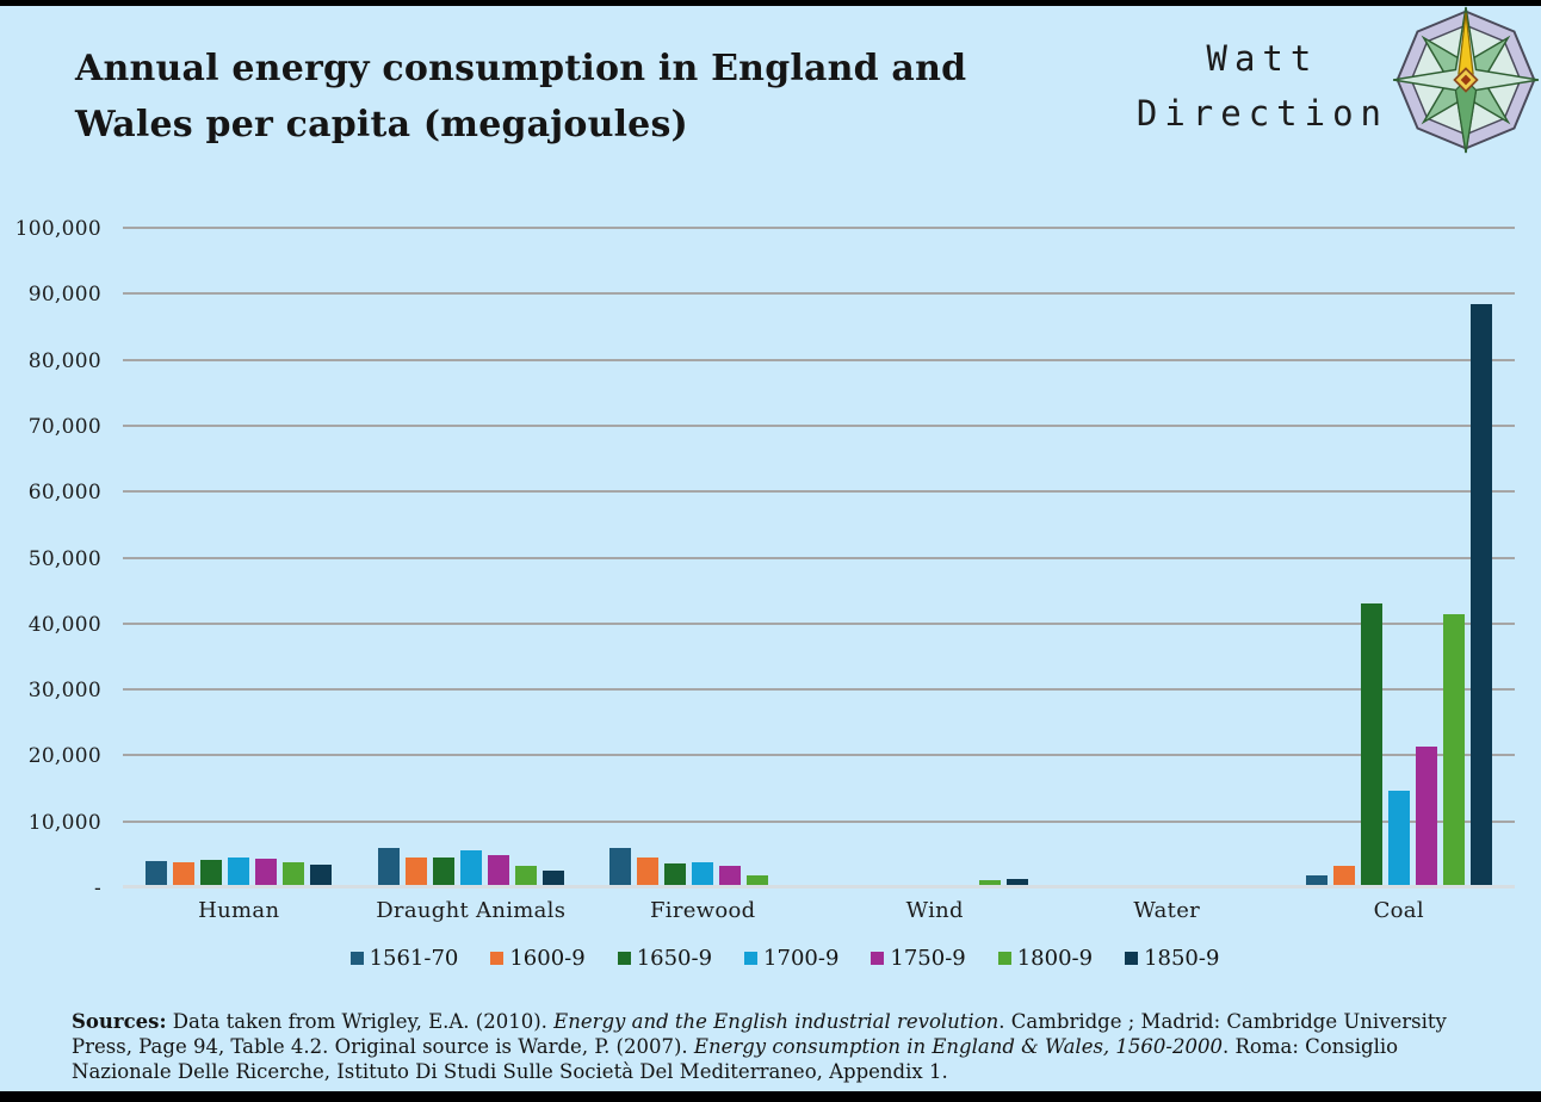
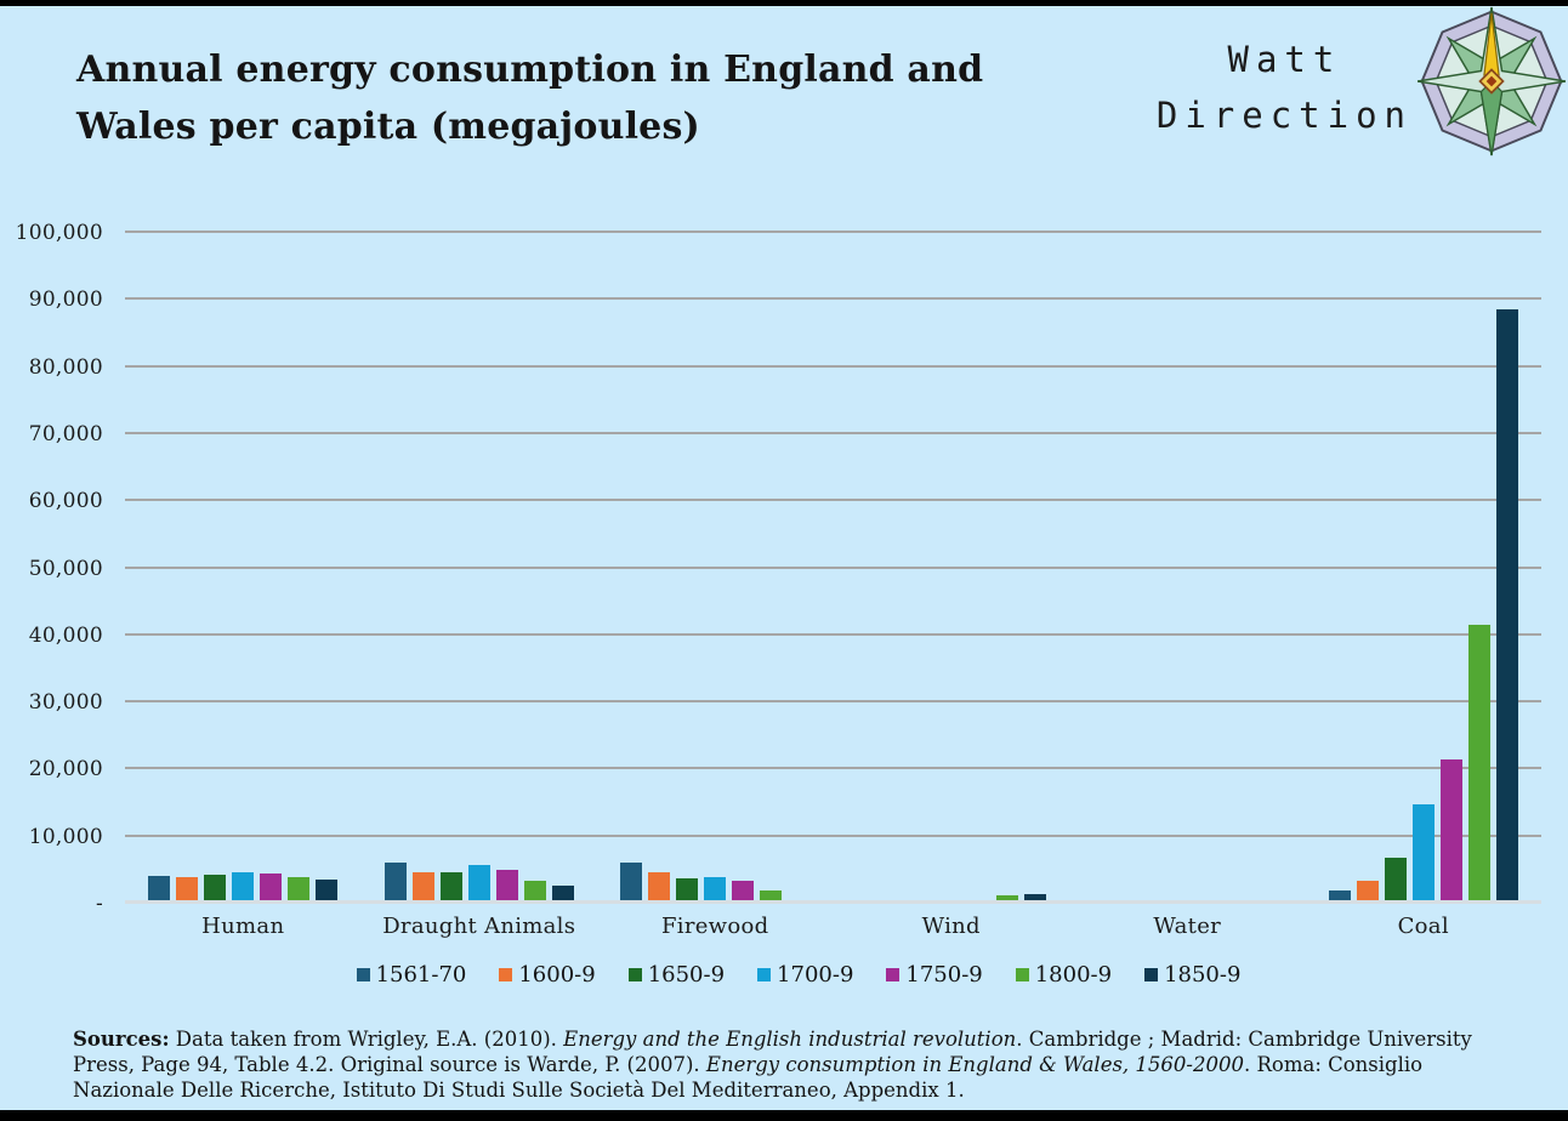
1650-9/Coal: 43000 -> 7000
